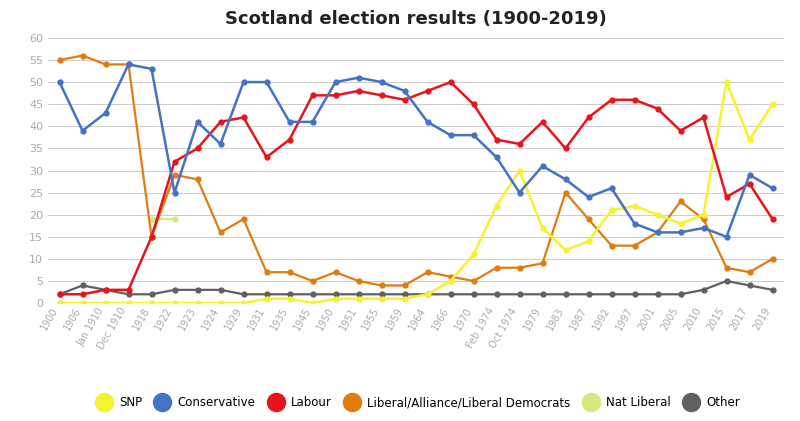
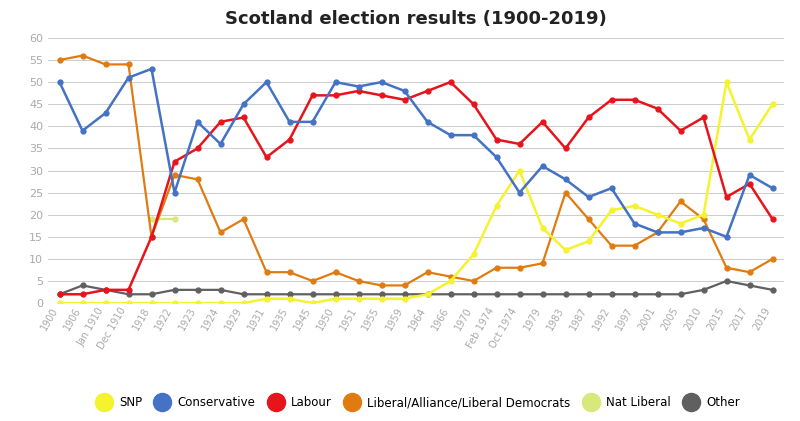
Conservative/Dec 1910: 54 -> 51
Conservative/1929: 50 -> 45
Conservative/1951: 51 -> 49
